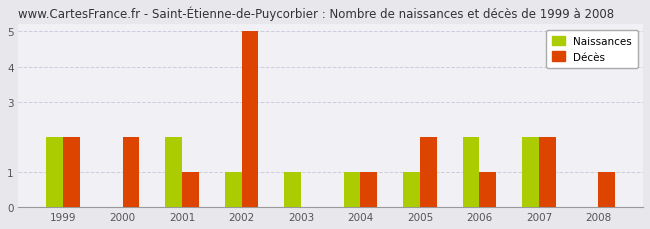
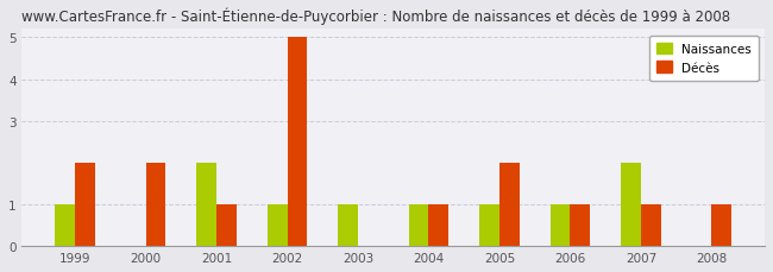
Naissances/1999: 2 -> 1
Naissances/2006: 2 -> 1
Décès/2007: 2 -> 1
